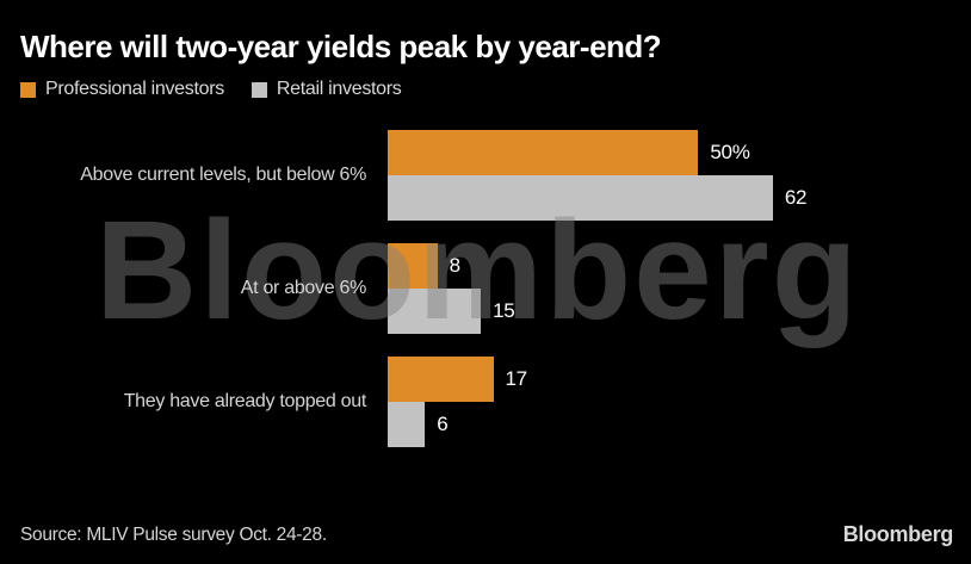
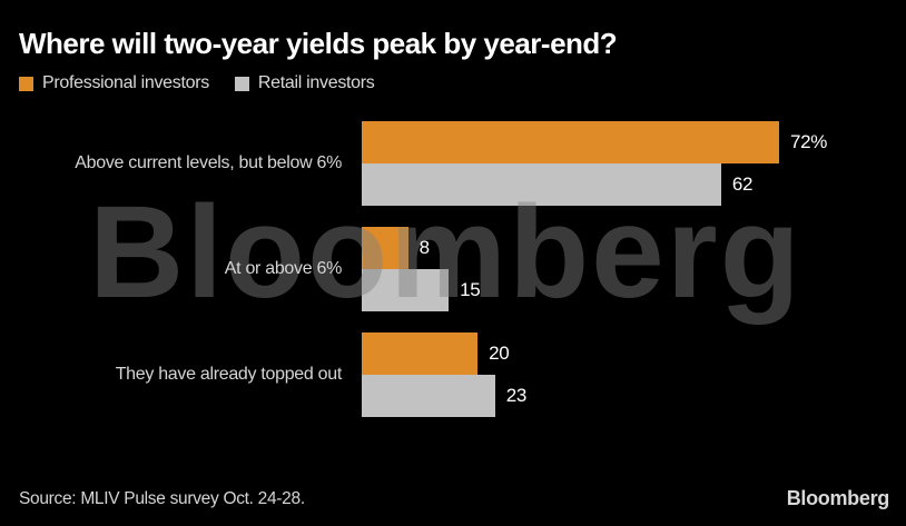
Professional investors/Above current levels, but below 6%: 50% -> 72%
Professional investors/They have already topped out: 17 -> 20
Retail investors/They have already topped out: 6 -> 23
